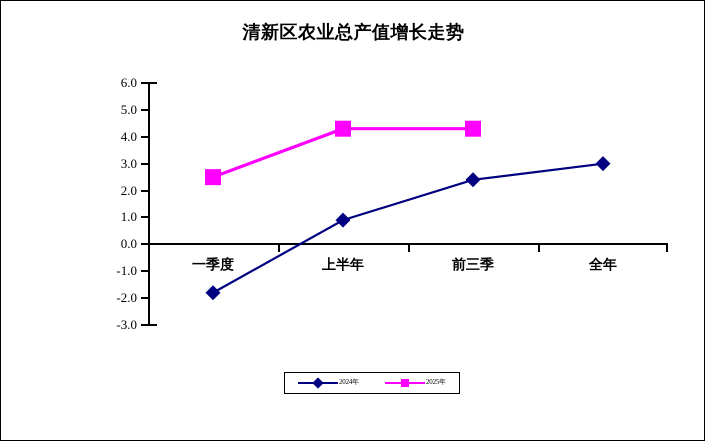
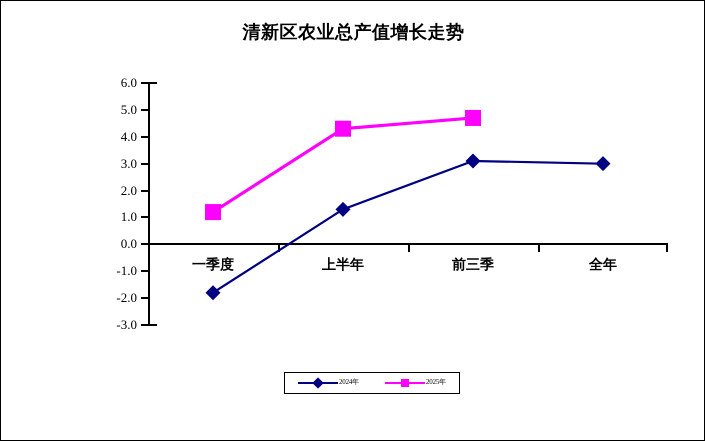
2025年/一季度: 2.5 -> 1.2
2024年/上半年: 0.9 -> 1.3
2024年/前三季: 2.4 -> 3.1
2025年/前三季: 4.3 -> 4.7
